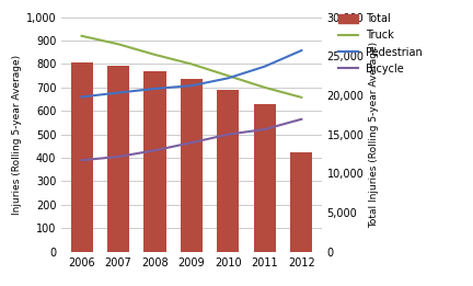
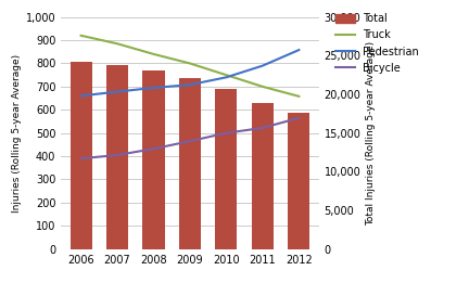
Total/2012: 425 -> 588
